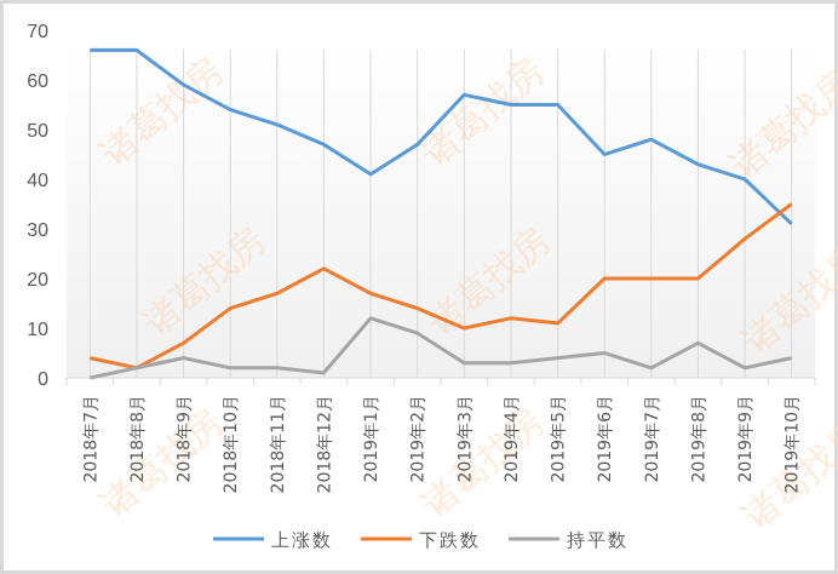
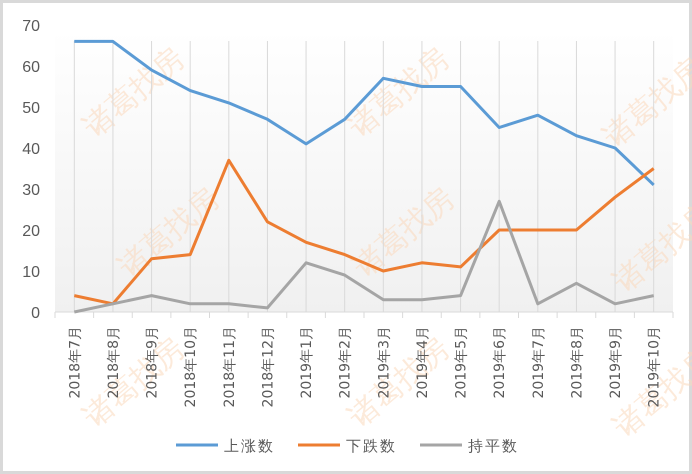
下跌数/2018年9月: 7 -> 13
下跌数/2018年11月: 17 -> 37
持平数/2019年6月: 5 -> 27
